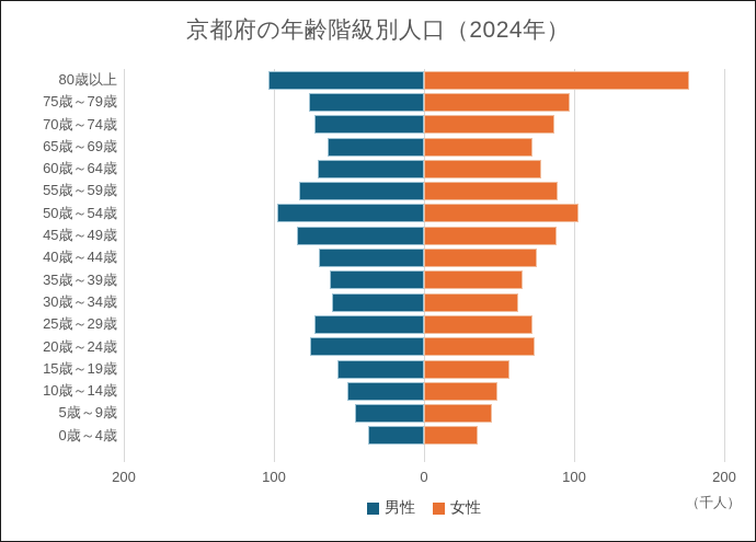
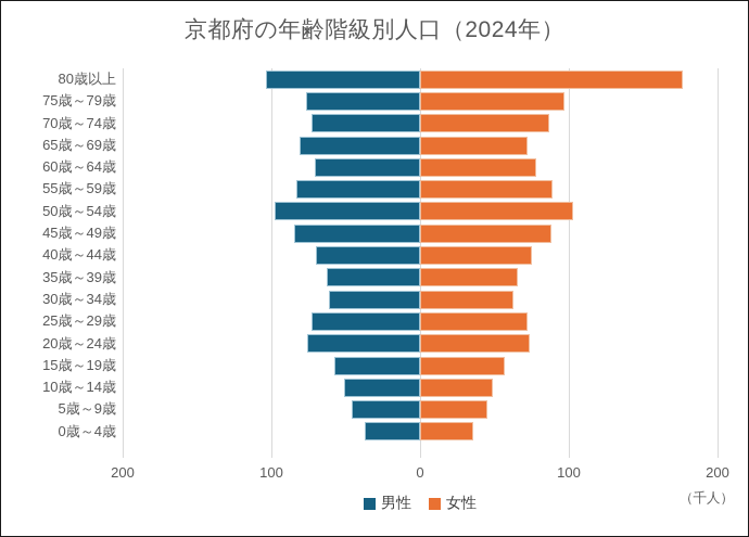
男性/65歳～69歳: 64 -> 81
